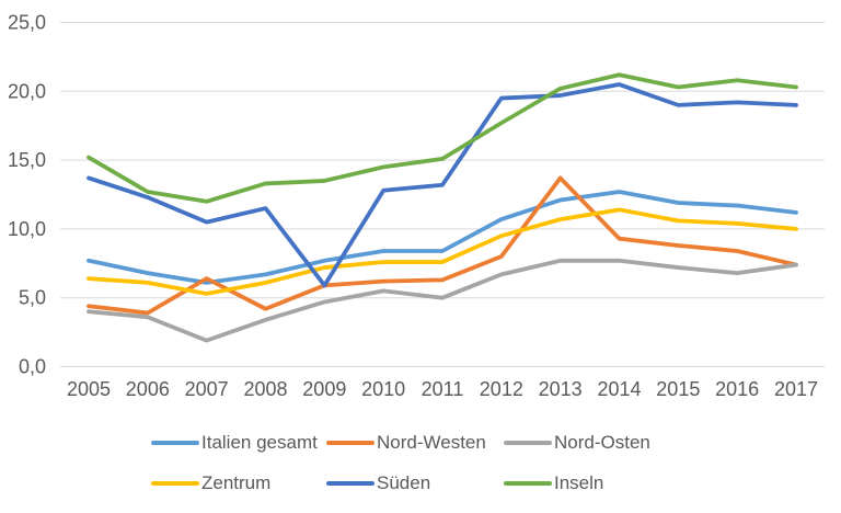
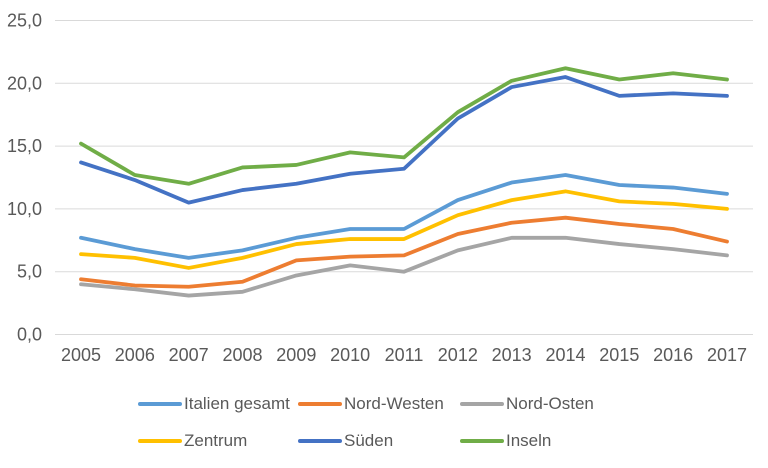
Nord-Westen/2007: 6,4 -> 3,8
Nord-Osten/2007: 1,9 -> 3,1
Süden/2009: 5,9 -> 12,0
Inseln/2011: 15,1 -> 14,1
Süden/2012: 19,5 -> 17,2
Nord-Westen/2013: 13,7 -> 8,9
Nord-Osten/2017: 7,4 -> 6,3
